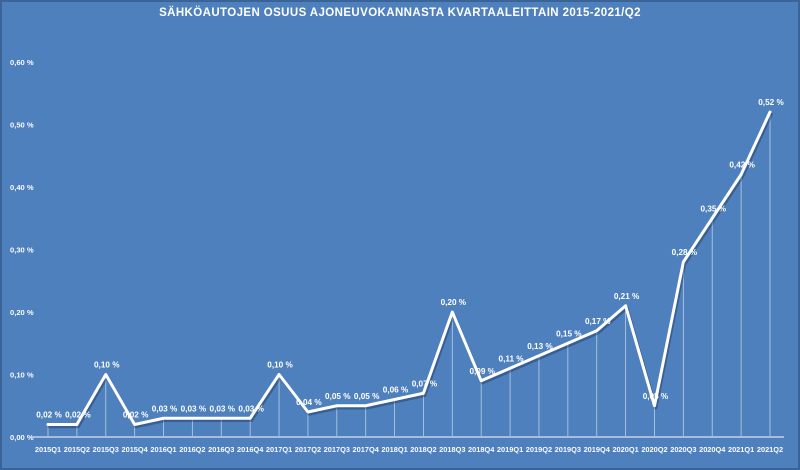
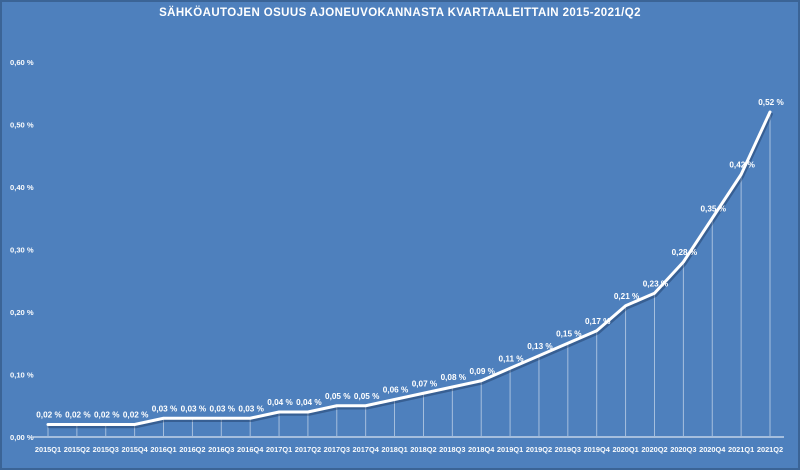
2015Q3: 0,10 -> 0,02
2017Q1: 0,10 -> 0,04
2018Q3: 0,20 -> 0,08
2020Q2: 0,05 -> 0,23
